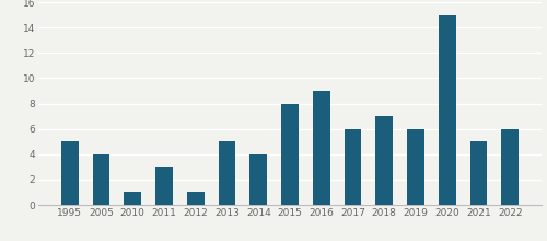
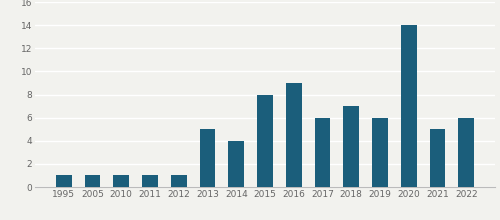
1995: 5 -> 1
2005: 4 -> 1
2011: 3 -> 1
2020: 15 -> 14
